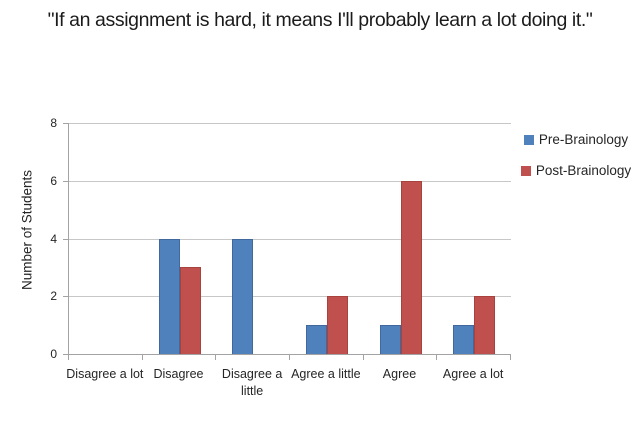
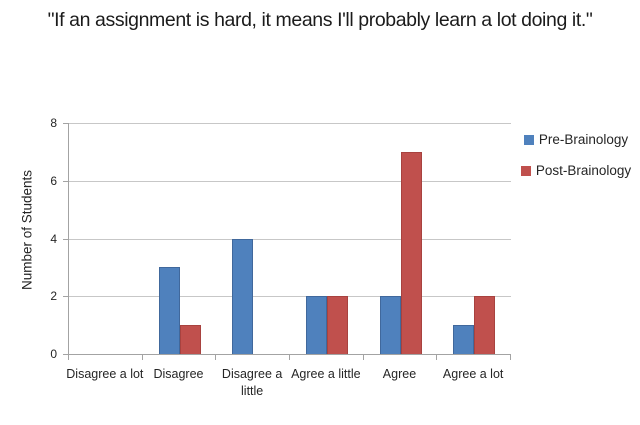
Pre-Brainology/Disagree: 4 -> 3
Post-Brainology/Disagree: 3 -> 1
Pre-Brainology/Agree a little: 1 -> 2
Pre-Brainology/Agree: 1 -> 2
Post-Brainology/Agree: 6 -> 7
